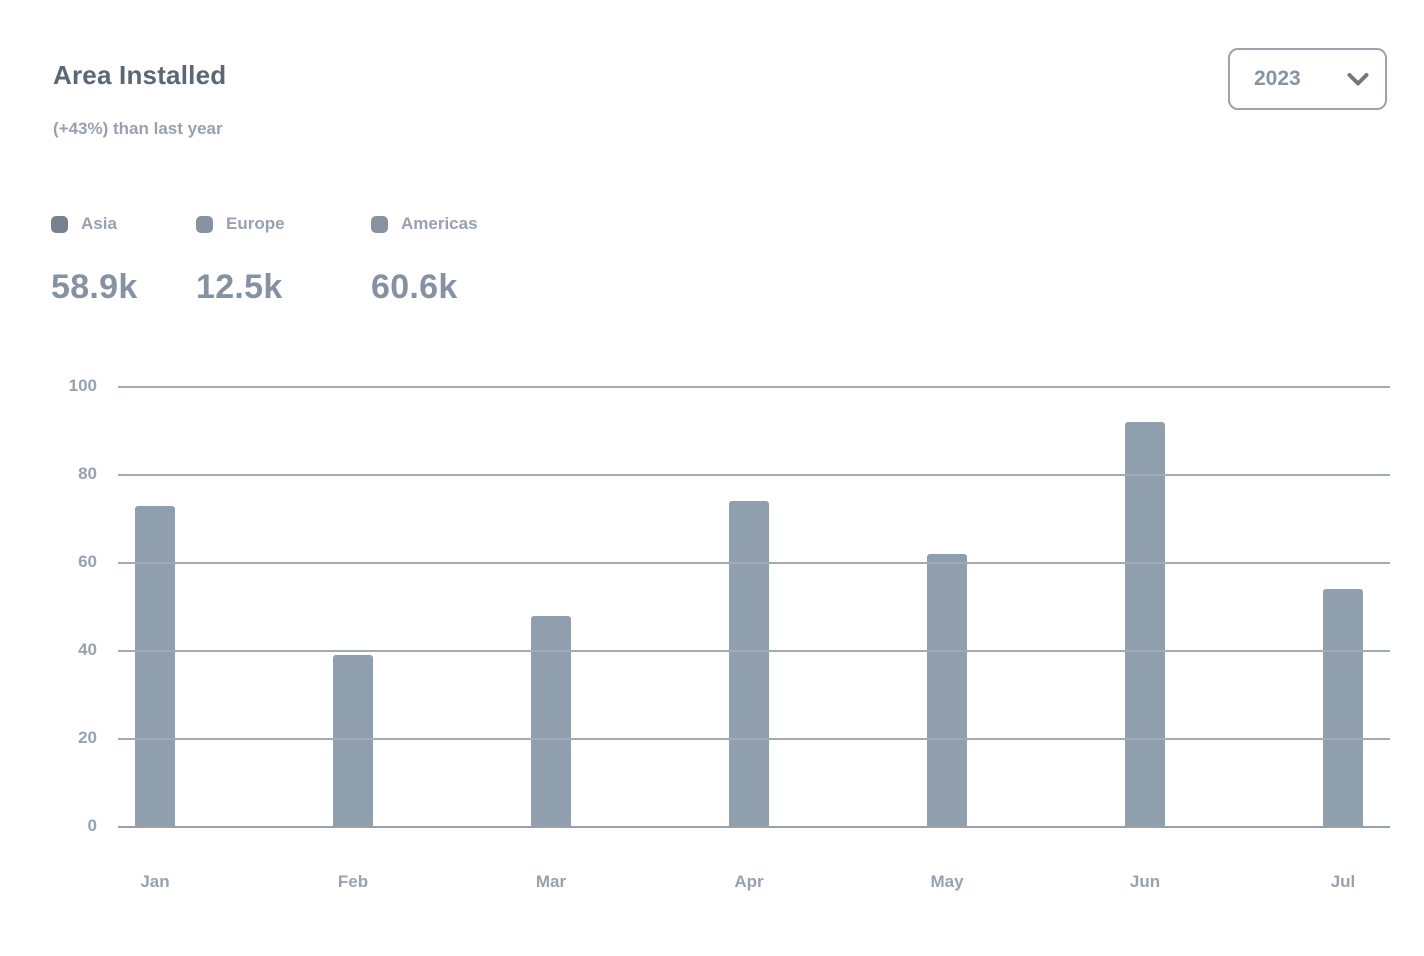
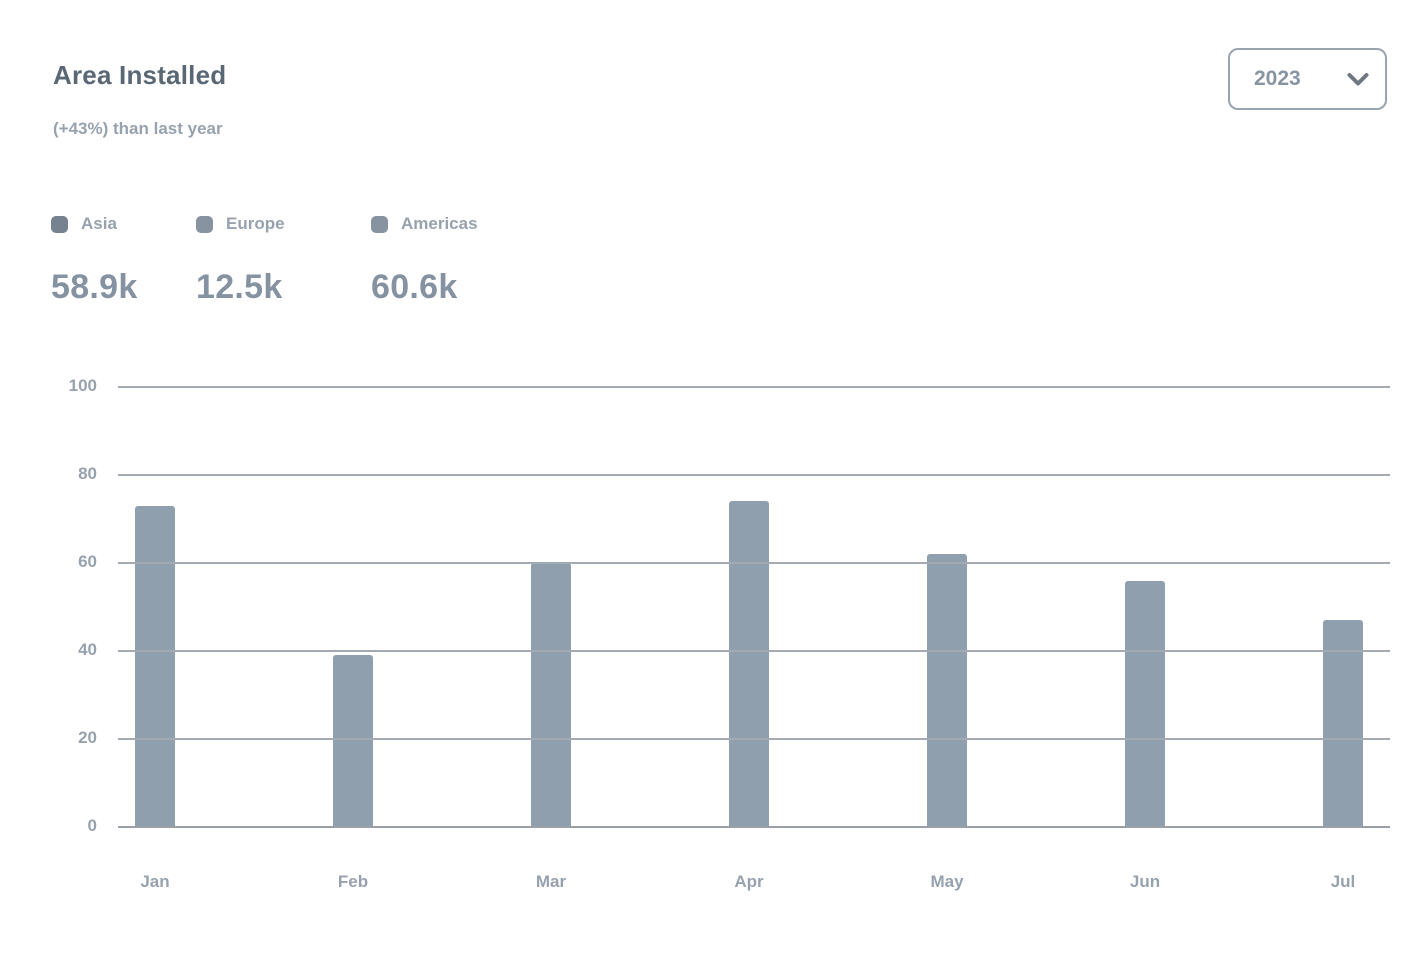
Mar: 48 -> 60
Jun: 92 -> 56
Jul: 54 -> 47
